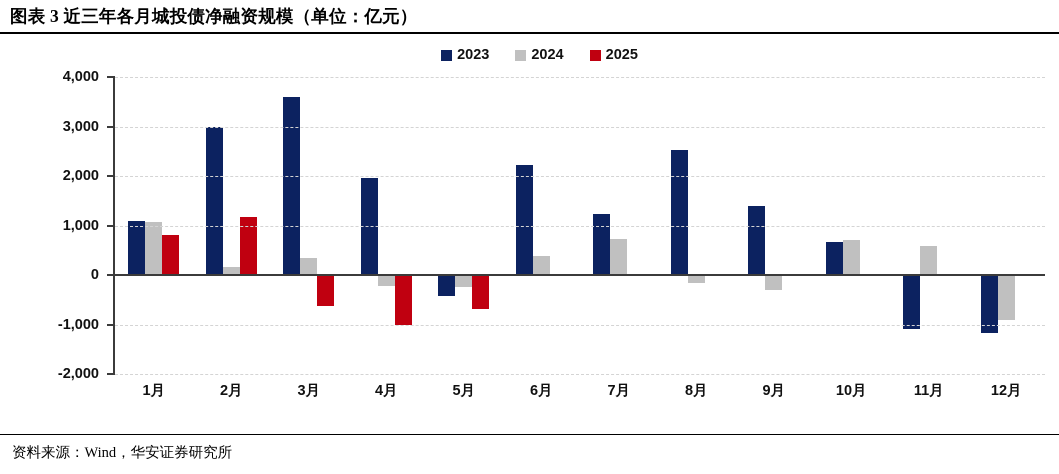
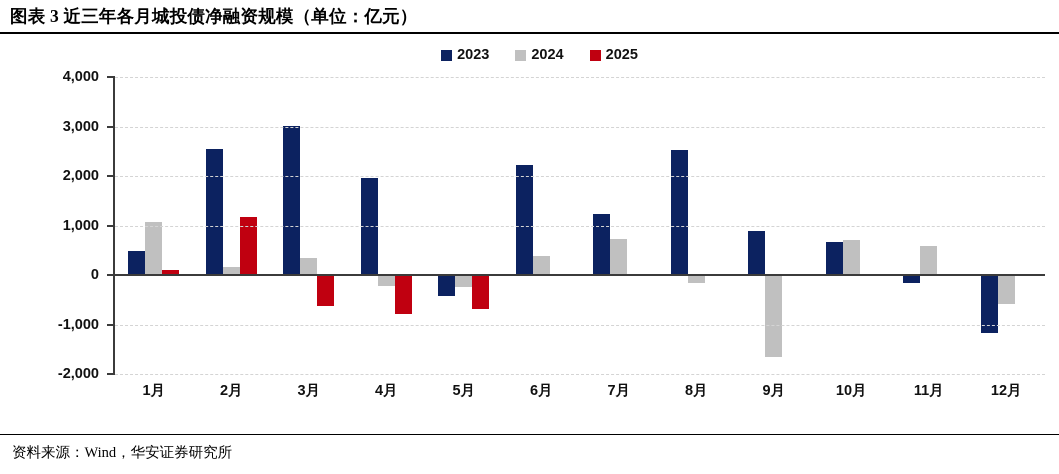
2023/1月: 1100 -> 500
2025/1月: 800 -> 100
2023/2月: 3000 -> 2500
2023/3月: 3600 -> 3000
2025/4月: -1000 -> -800
2023/9月: 1400 -> 900
2024/9月: -300 -> -1600
2023/11月: -1100 -> -200
2024/12月: -900 -> -600
